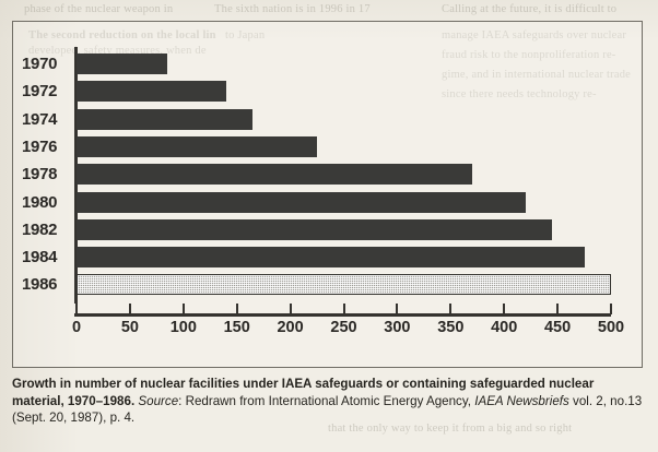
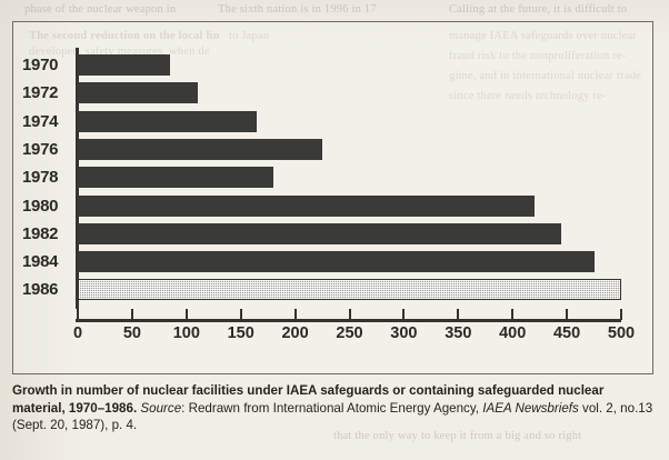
1972: 140 -> 110
1978: 370 -> 180
